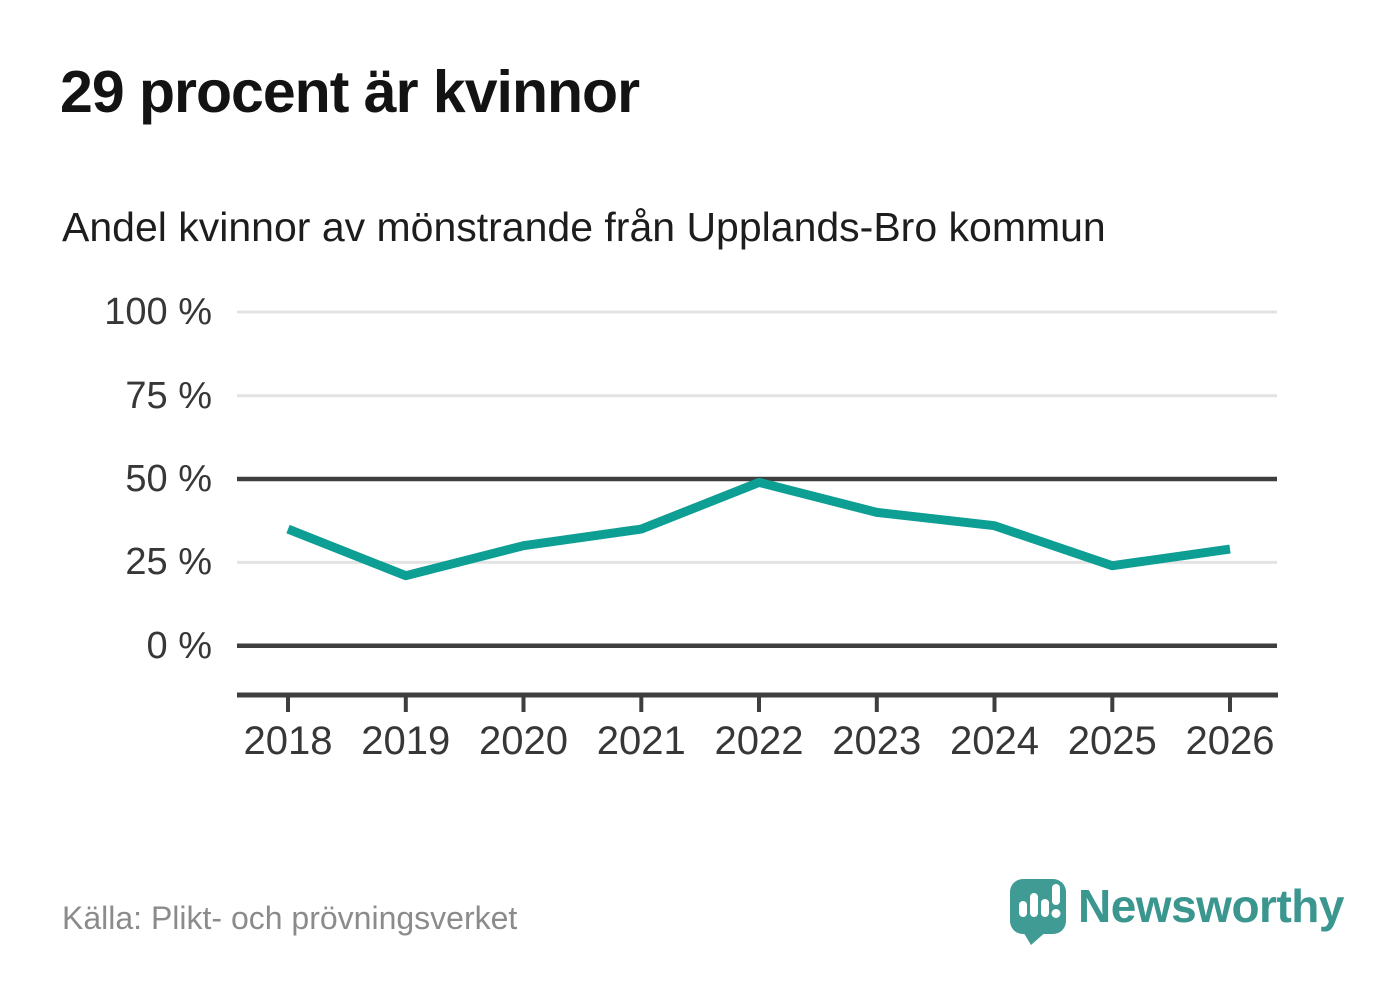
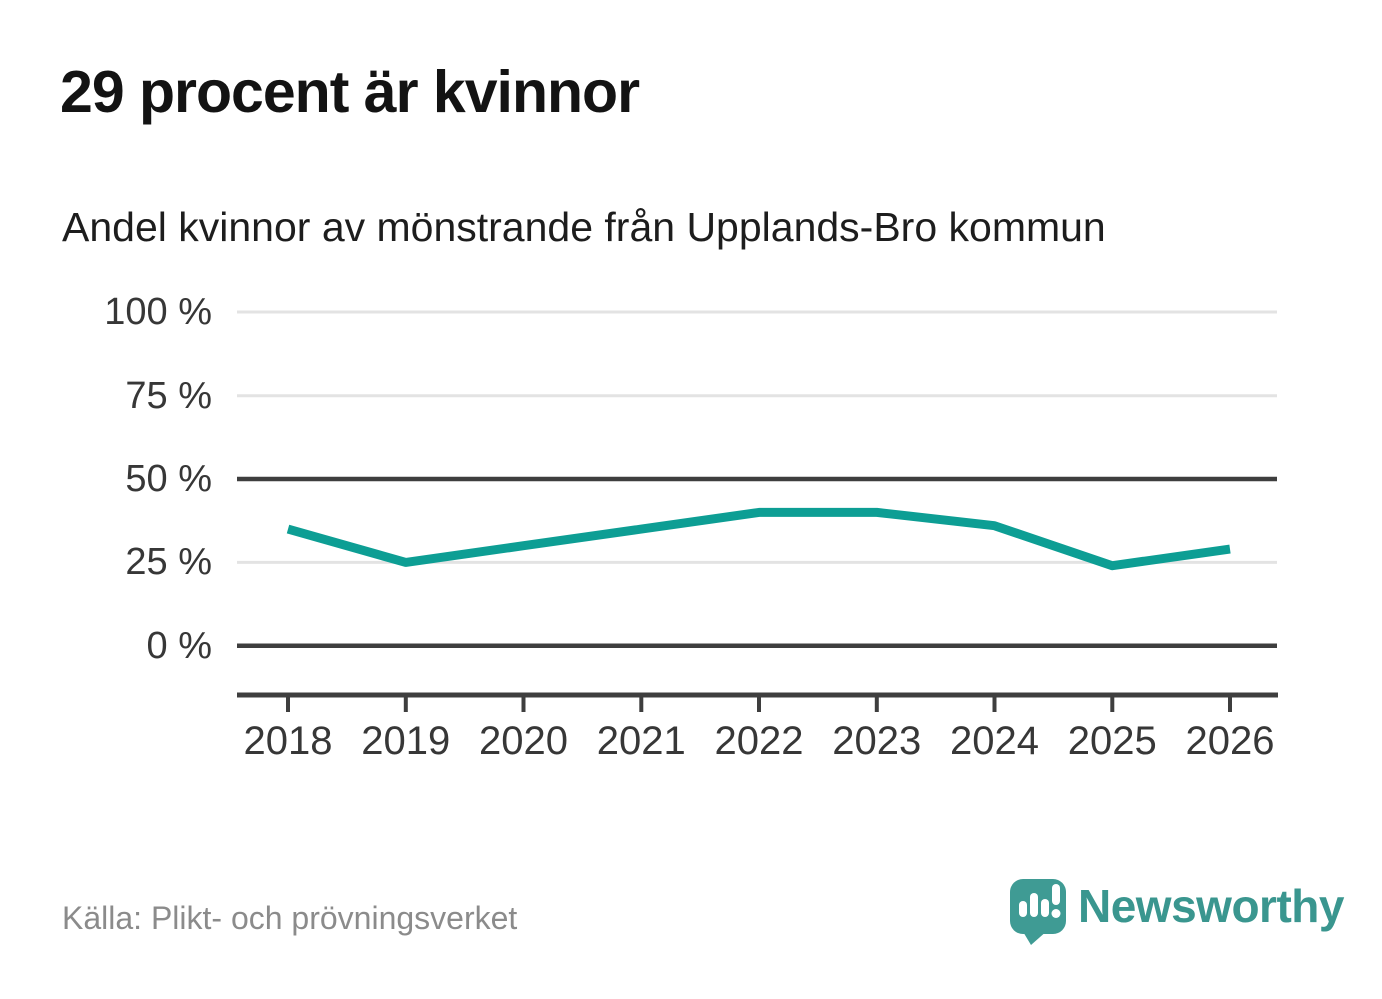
2019: 21% -> 25%
2022: 49% -> 40%
